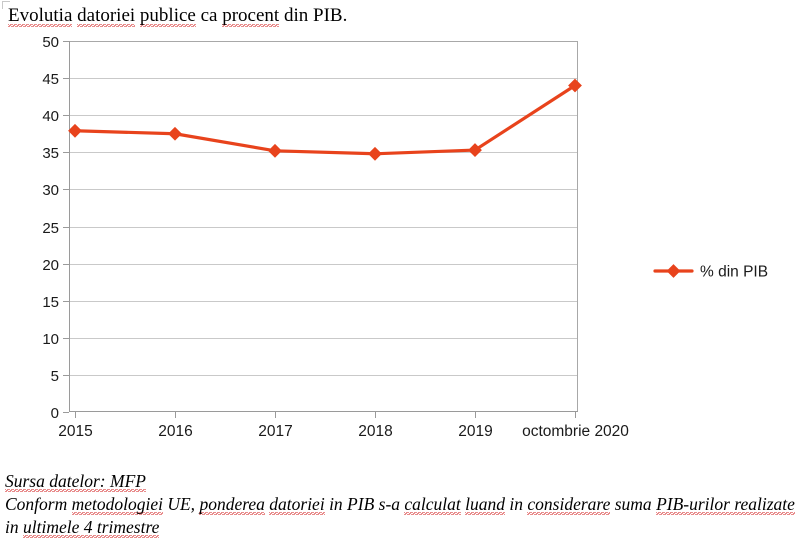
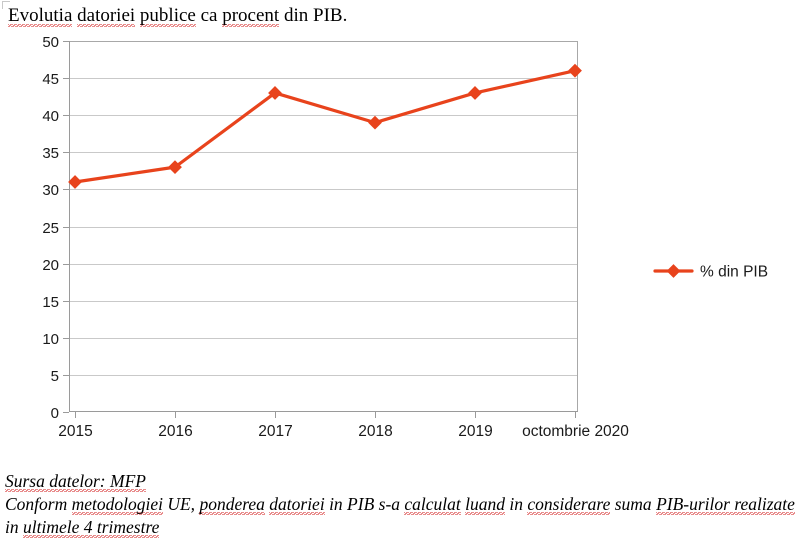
2015: 38 -> 31
2016: 38 -> 33
2017: 35 -> 43
2018: 35 -> 39
2019: 35 -> 43
octombrie 2020: 44 -> 46
